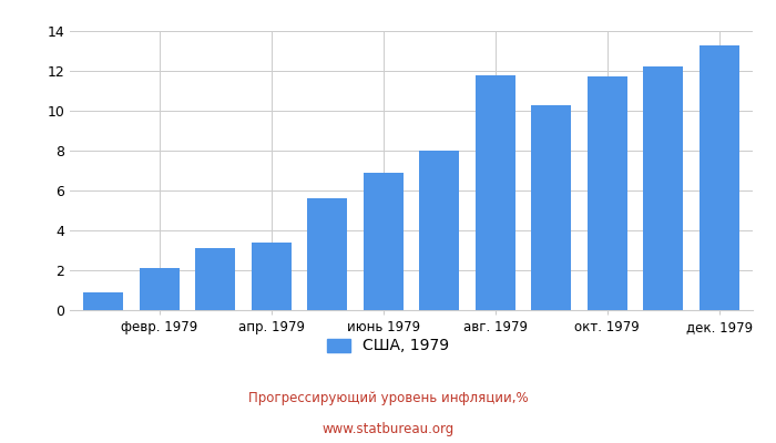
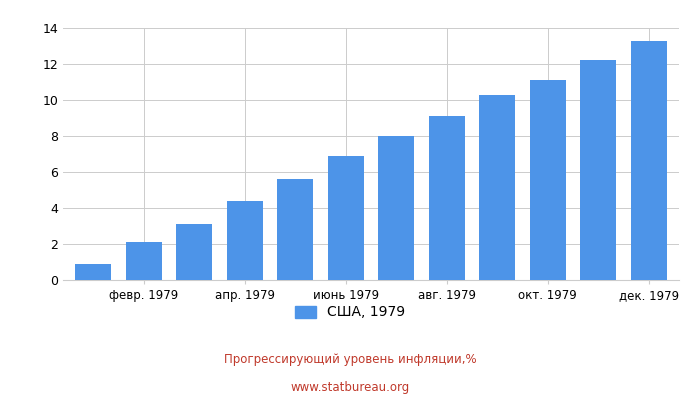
апр. 1979: 3.4 -> 4.4
авг. 1979: 11.8 -> 9.1
окт. 1979: 11.7 -> 11.1
